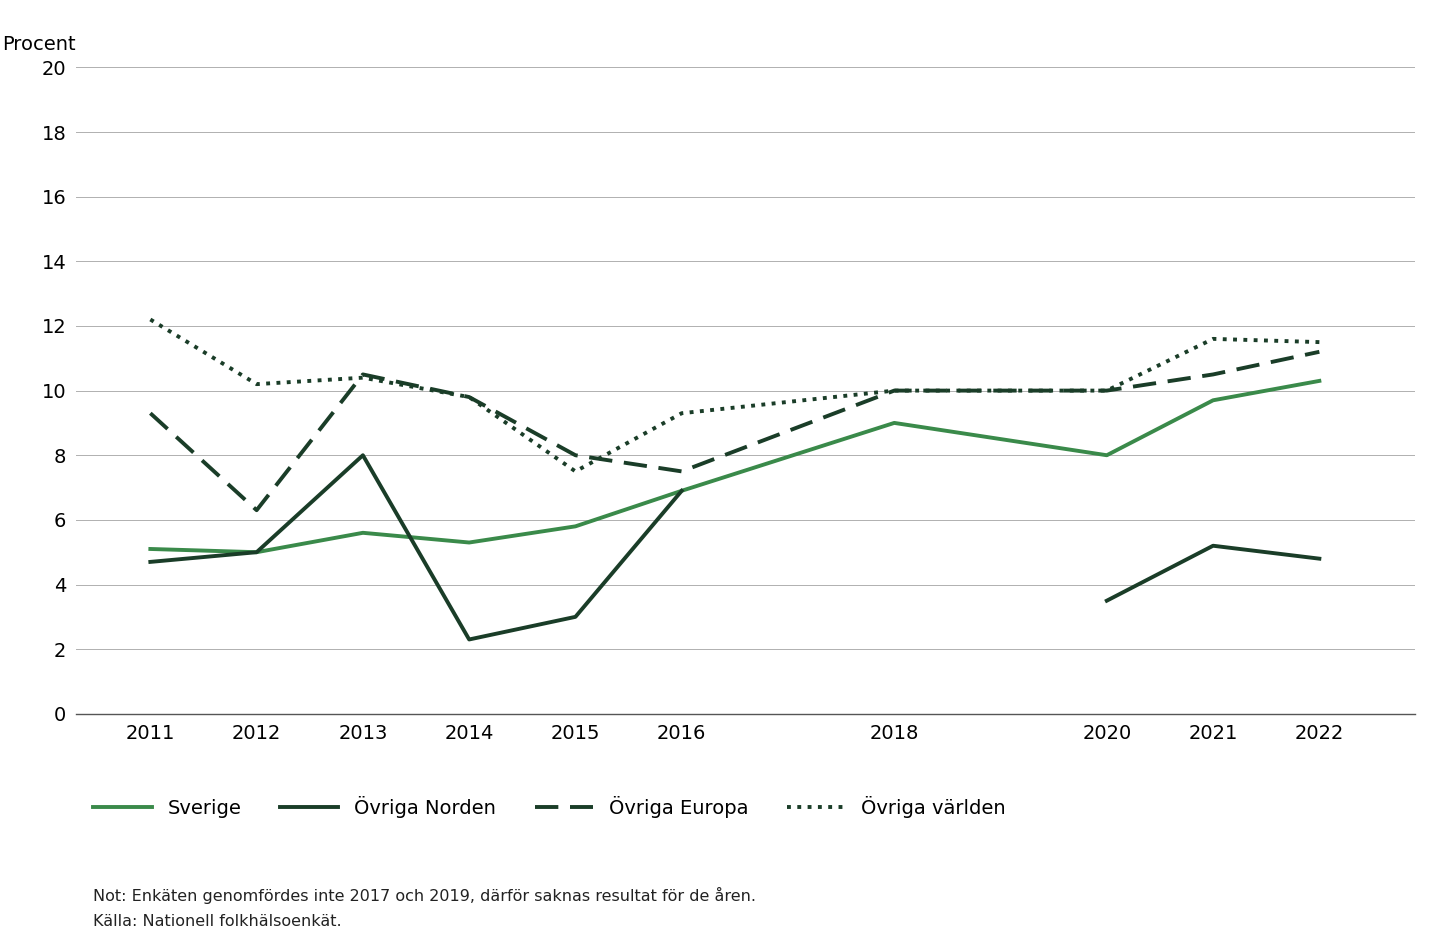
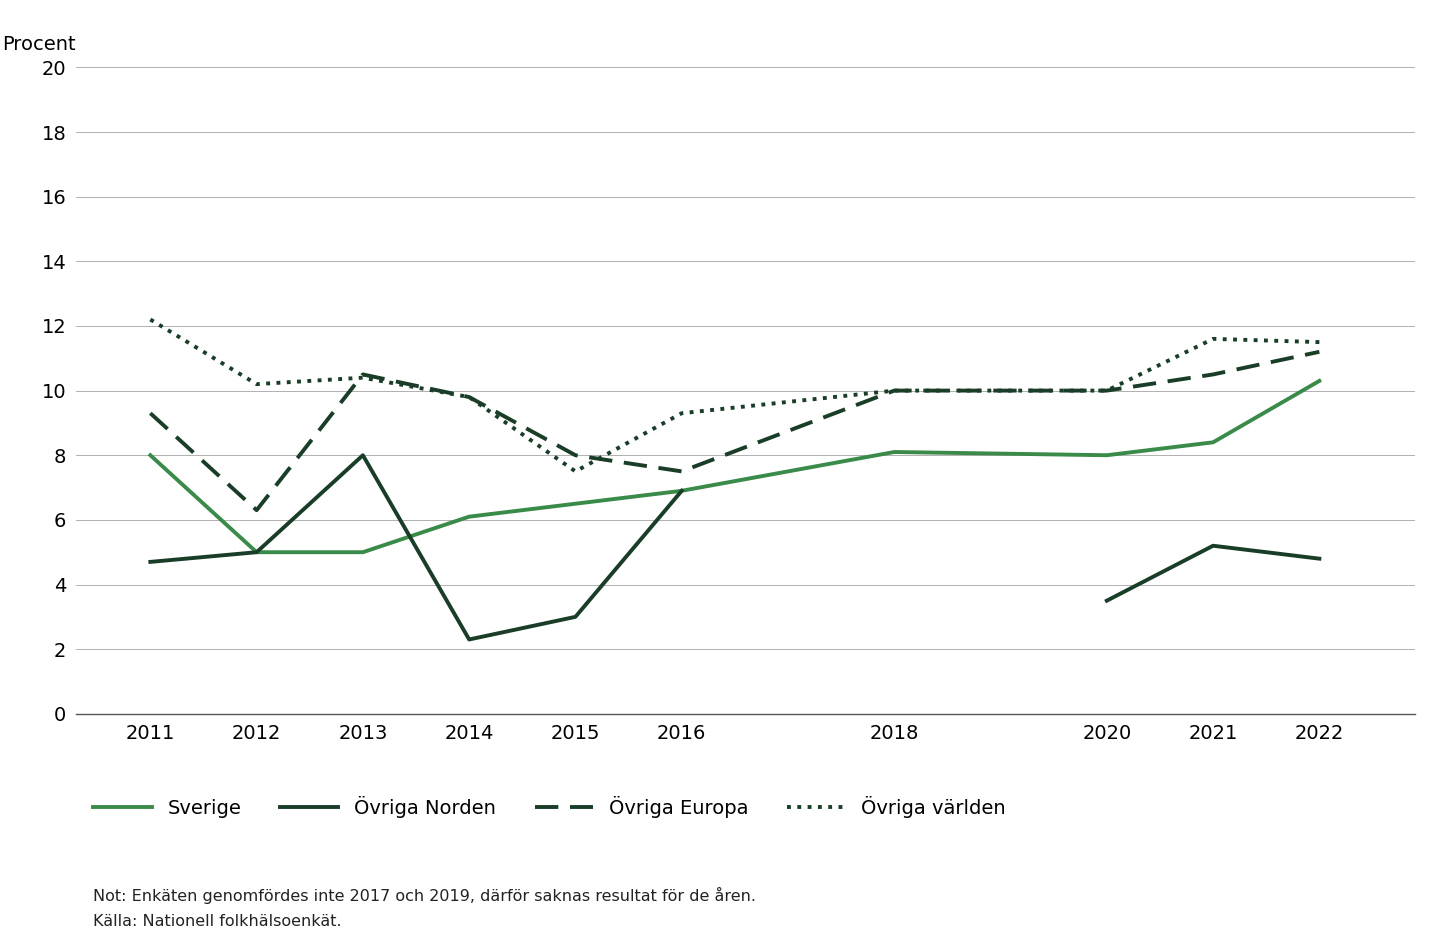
Sverige/2011: 5.1 -> 8.0
Sverige/2013: 5.6 -> 5.0
Sverige/2014: 5.3 -> 6.1
Sverige/2015: 5.8 -> 6.5
Sverige/2018: 9.0 -> 8.1
Sverige/2021: 9.7 -> 8.4
